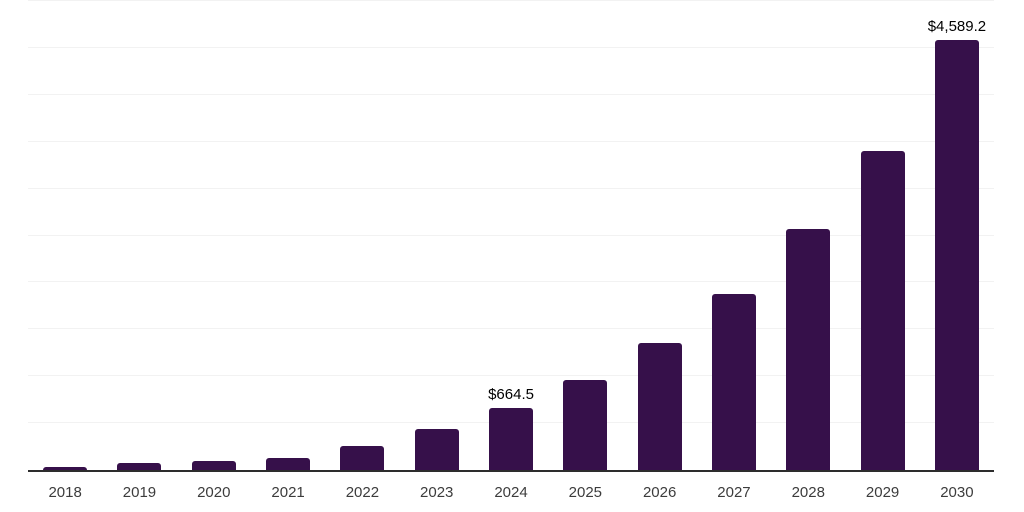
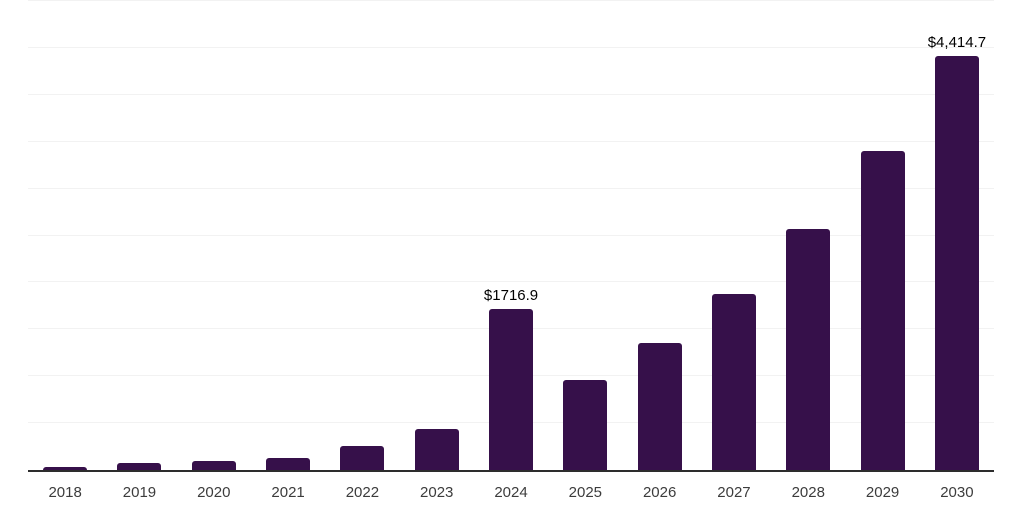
2024: $664.5 -> $1716.9
2030: $4,589.2 -> $4,414.7
